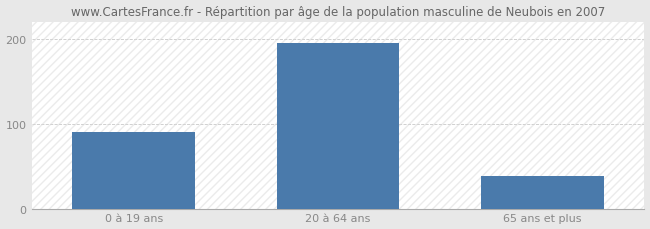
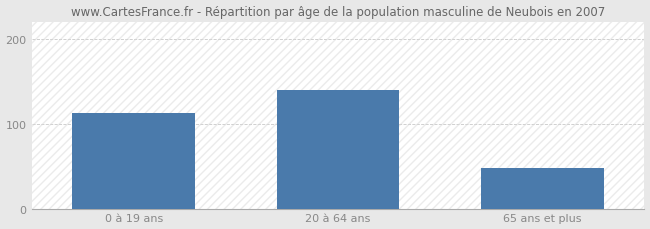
0 à 19 ans: 90 -> 112
20 à 64 ans: 195 -> 140
65 ans et plus: 38 -> 48
